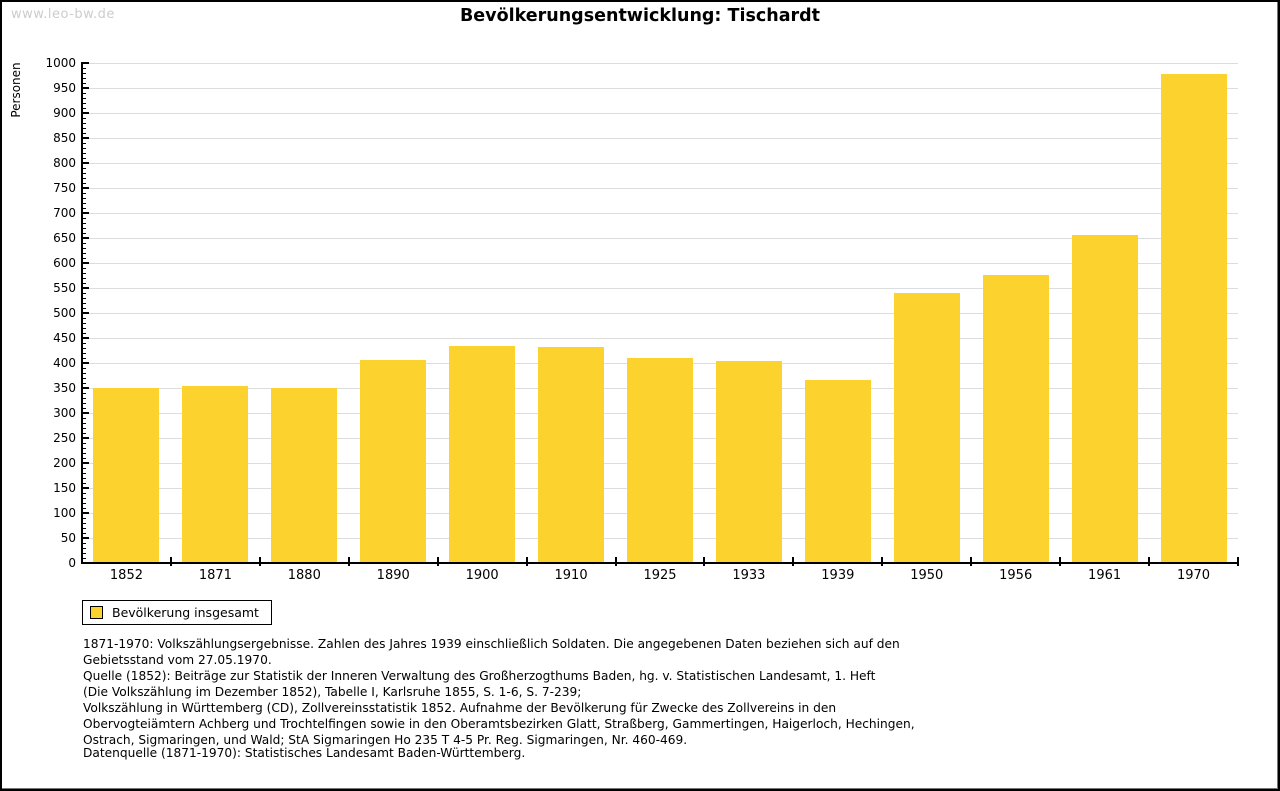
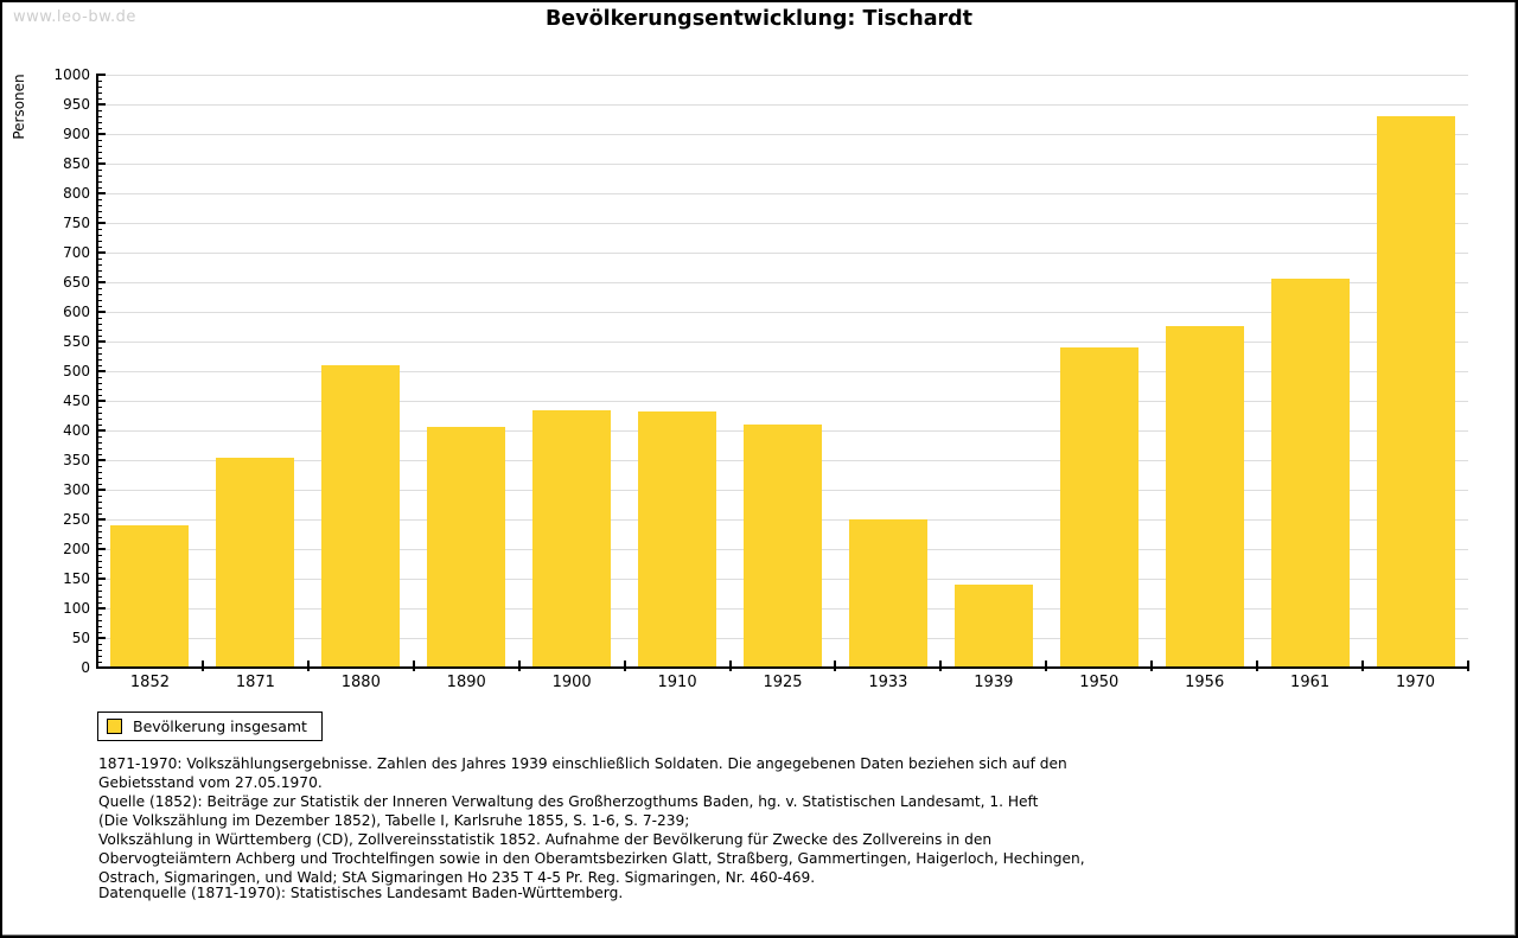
1852: 350 -> 240
1880: 350 -> 510
1933: 400 -> 250
1939: 370 -> 140
1970: 980 -> 930
